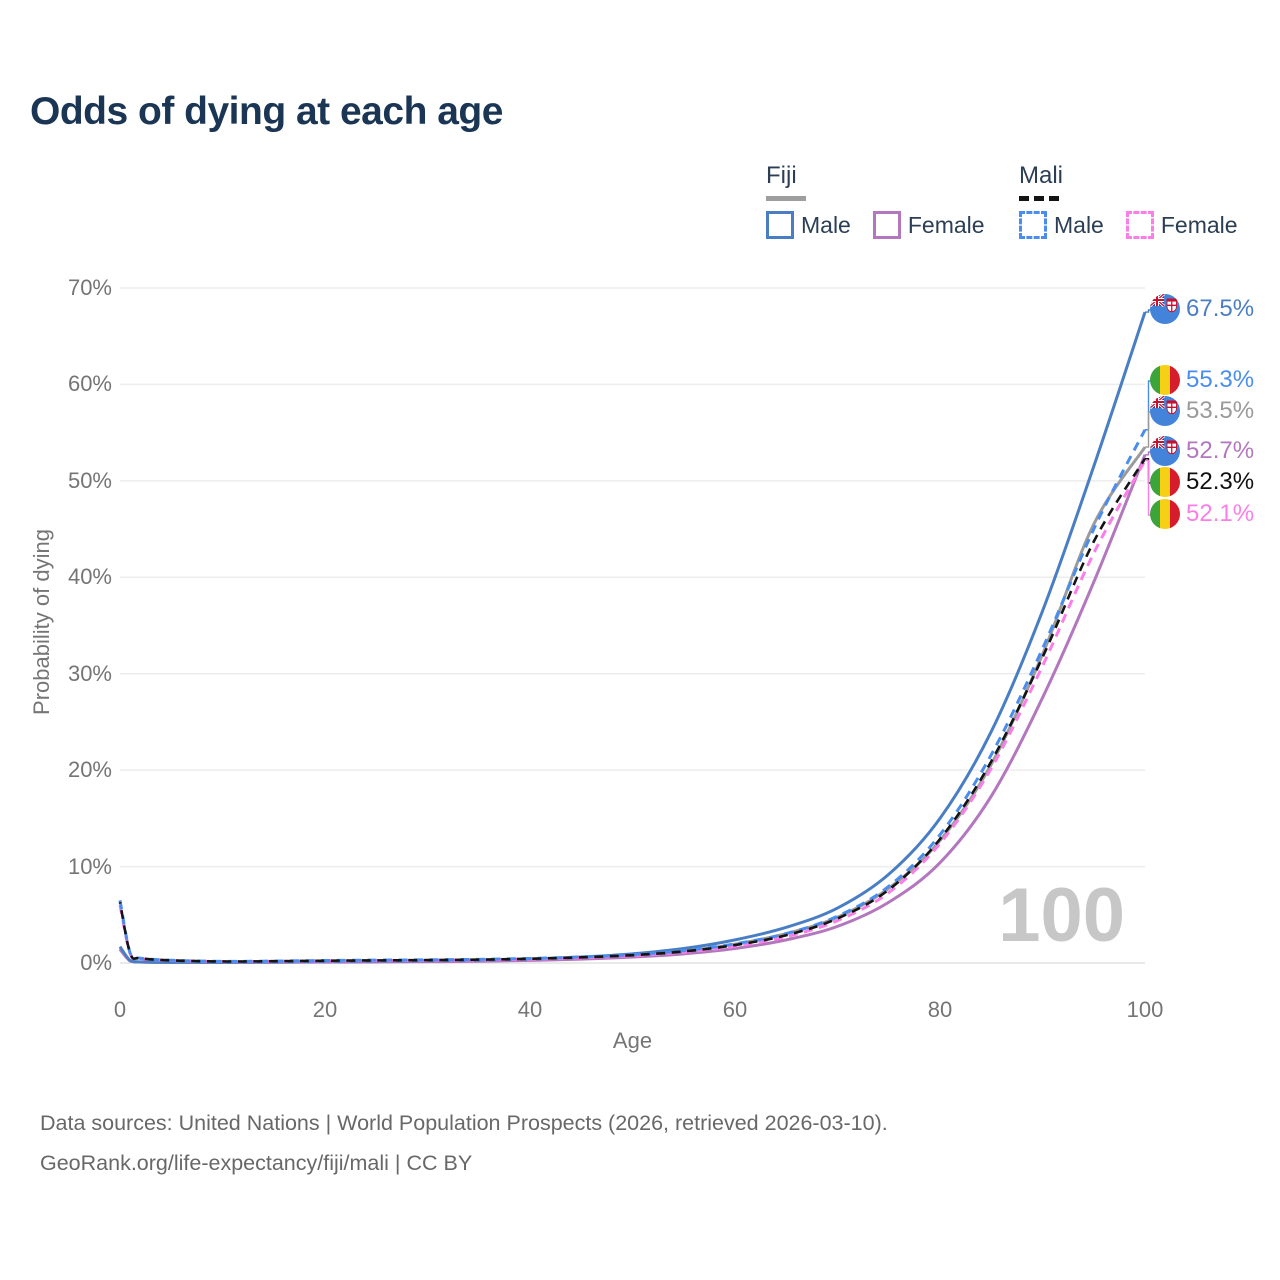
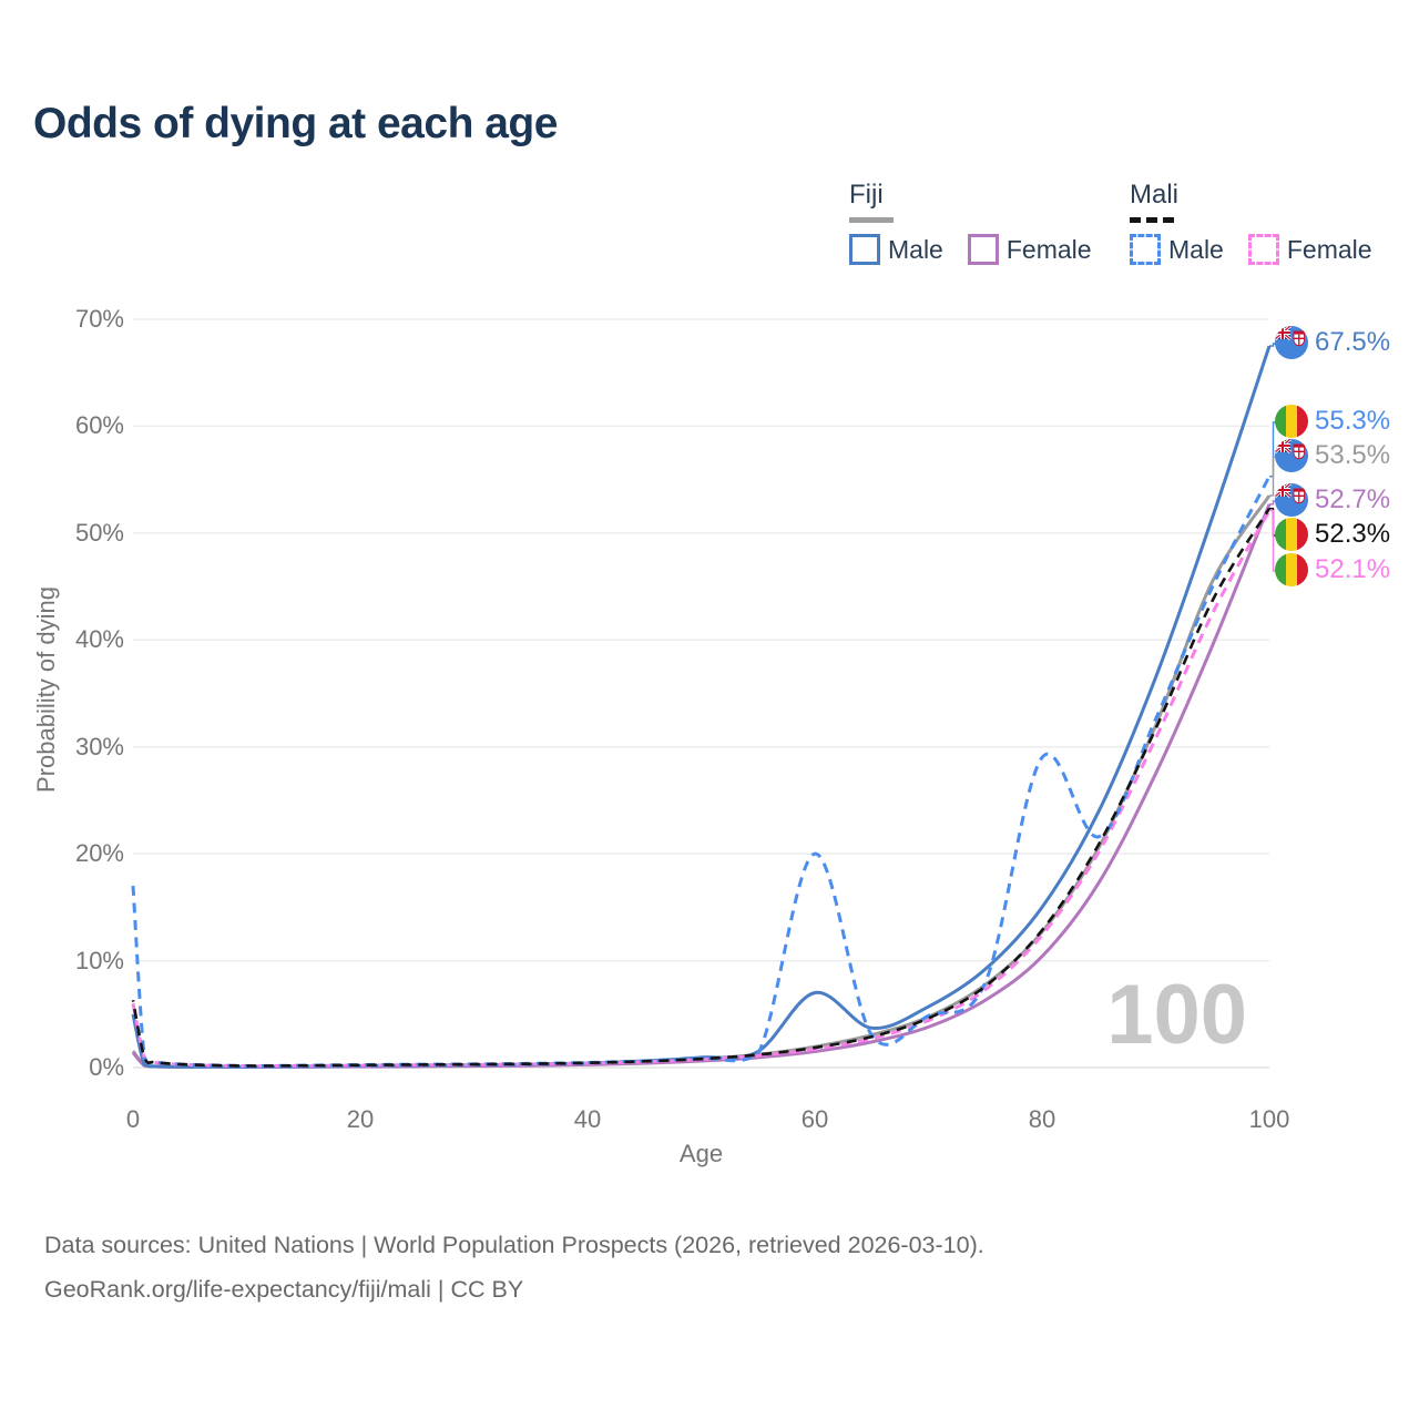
Fiji Male/0: 2% -> 5%
Mali Male/0: 6% -> 17%
Fiji Male/60: 2% -> 7%
Mali Male/60: 2% -> 20%
Mali Male/80: 13% -> 29%
